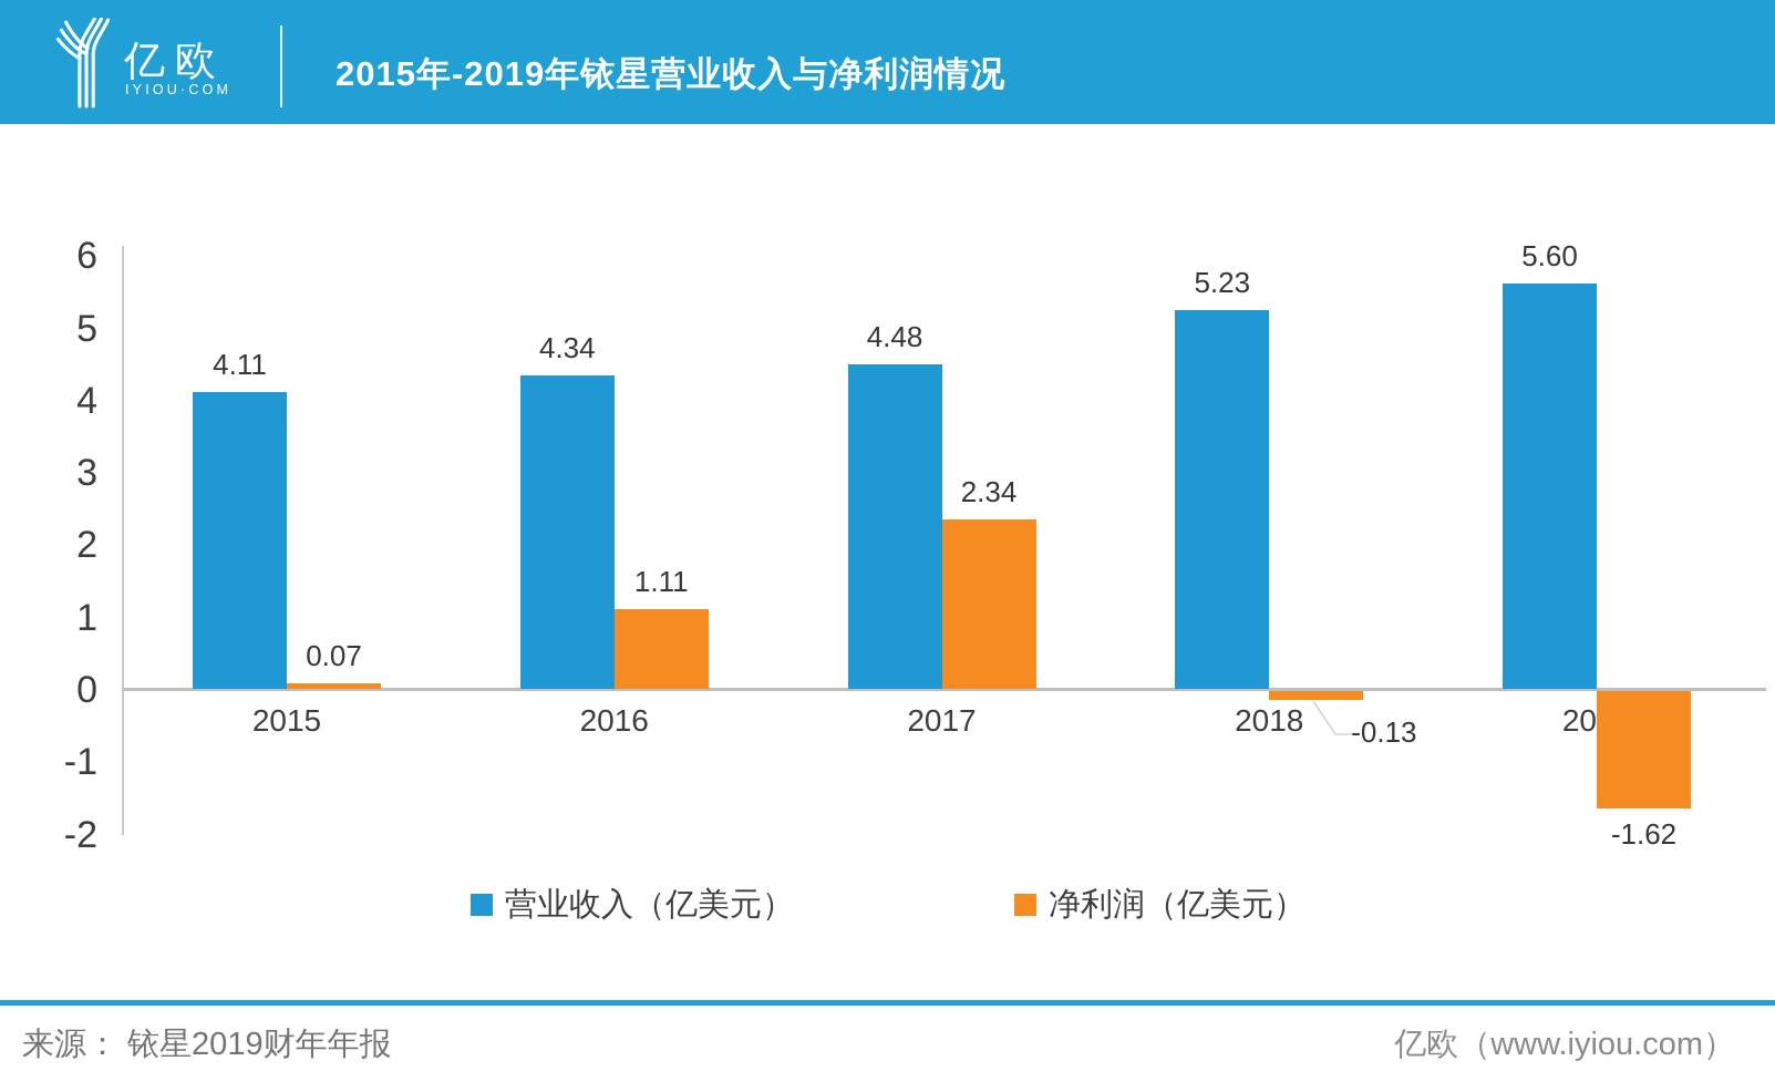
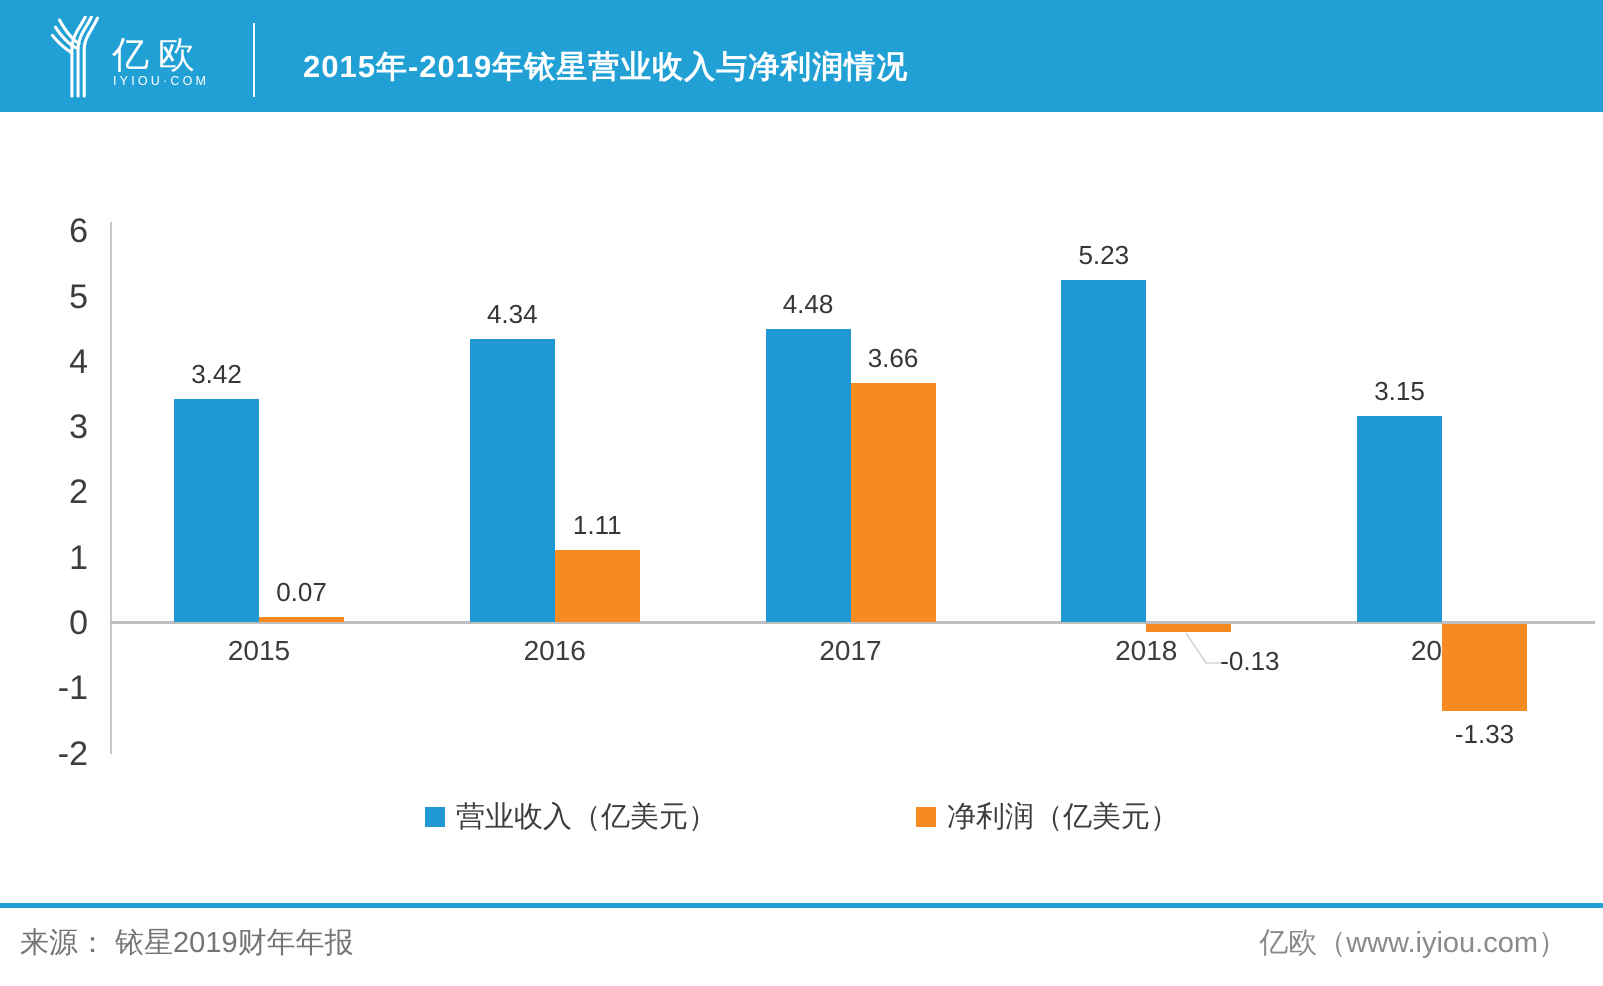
营业收入（亿美元）/2015: 4.11 -> 3.42
净利润（亿美元）/2017: 2.34 -> 3.66
营业收入（亿美元）/2019: 5.60 -> 3.15
净利润（亿美元）/2019: -1.62 -> -1.33
